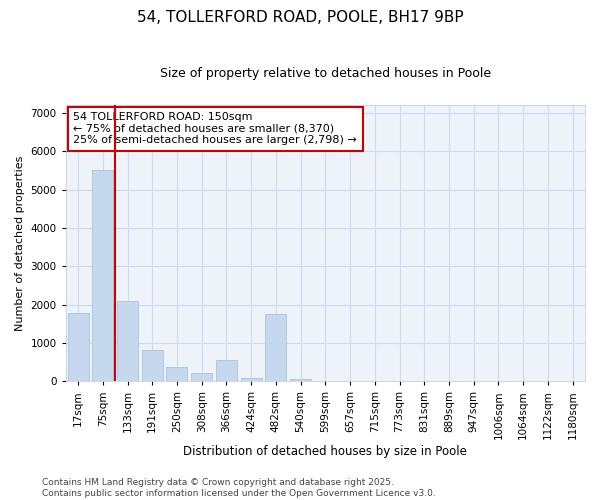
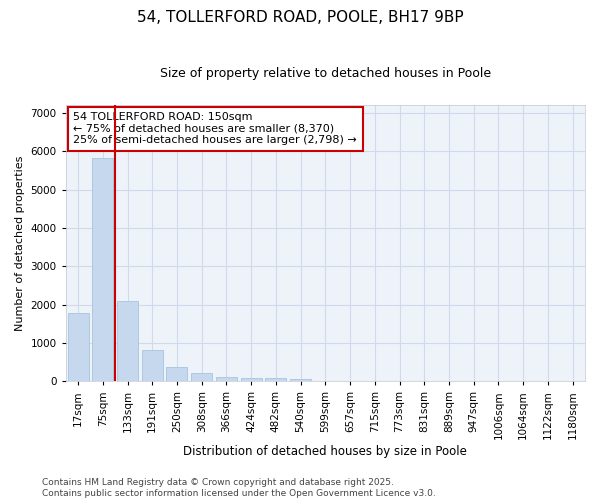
75sqm: 5500 -> 5820
366sqm: 550 -> 120
482sqm: 1750 -> 80
